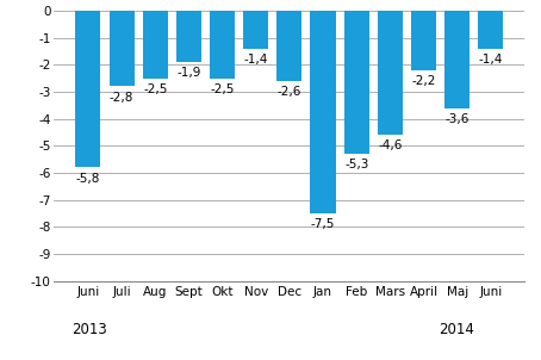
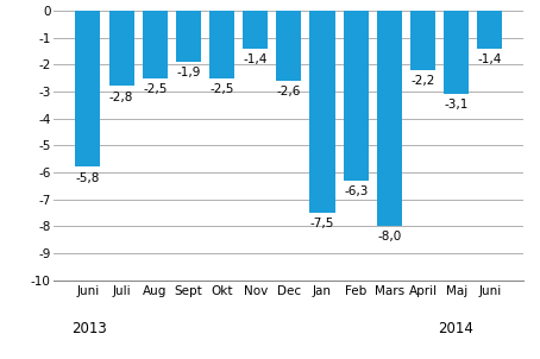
Feb: -5,3 -> -6,3
Mars: -4,6 -> -8,0
Maj: -3,6 -> -3,1
